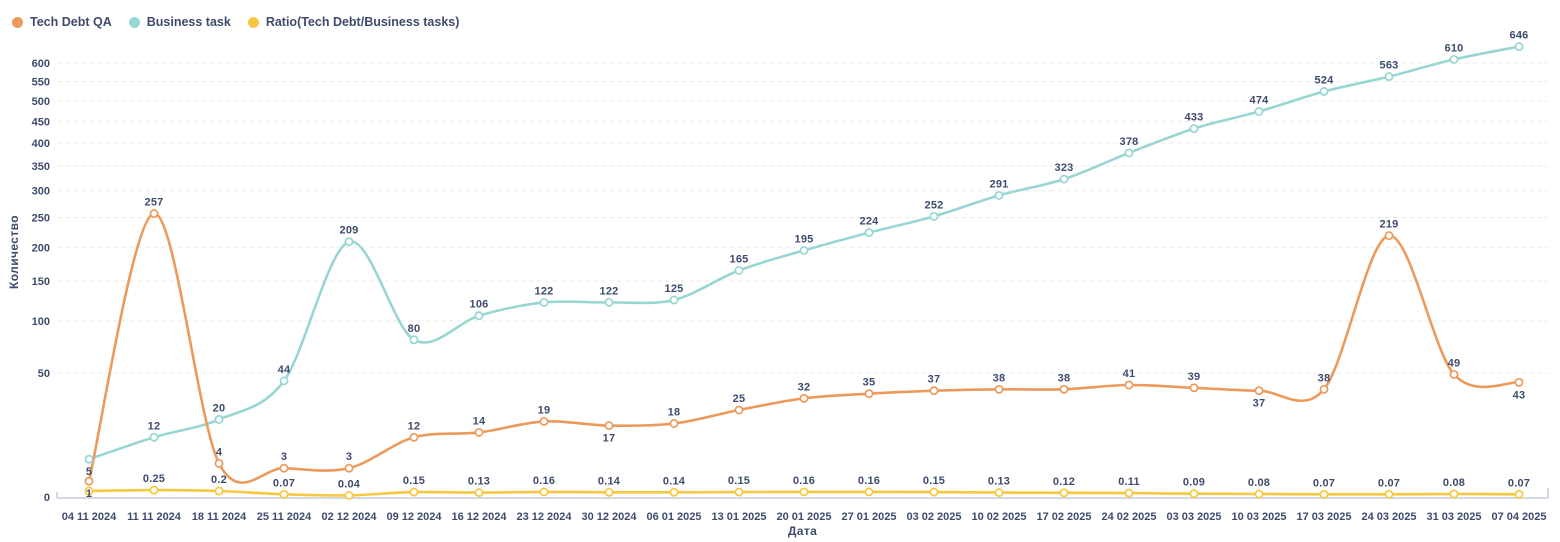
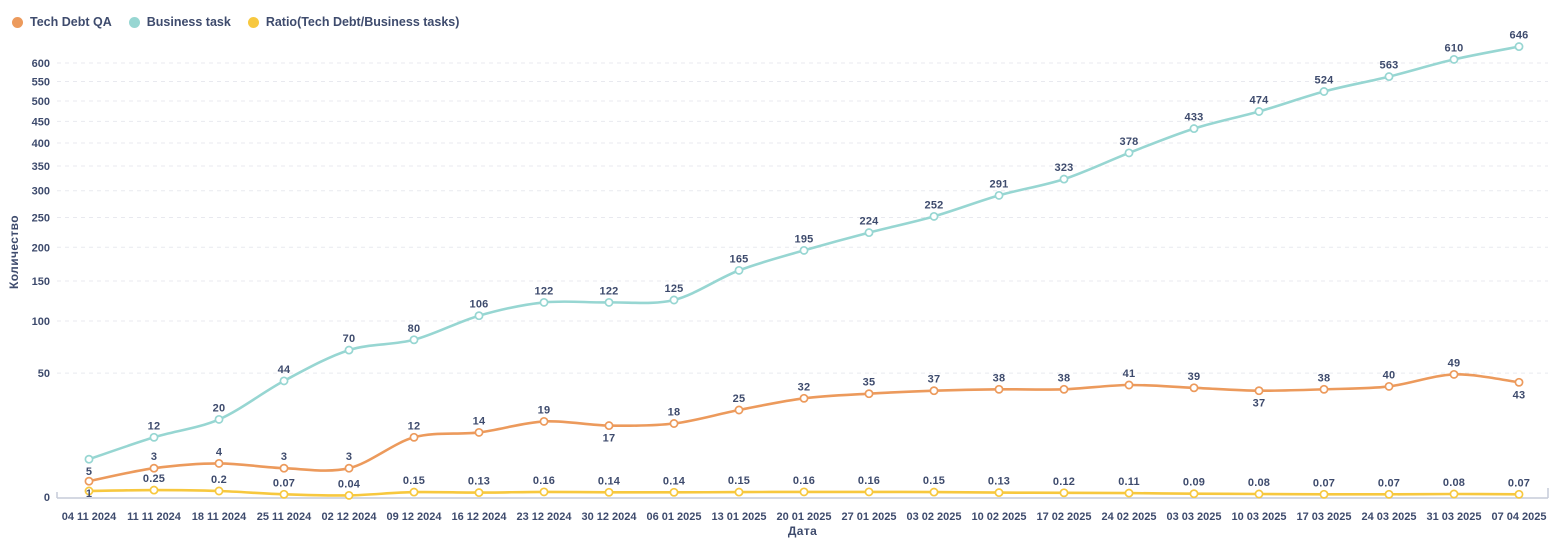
Tech Debt QA/11 11 2024: 257 -> 3
Business task/02 12 2024: 209 -> 70
Tech Debt QA/24 03 2025: 219 -> 40
